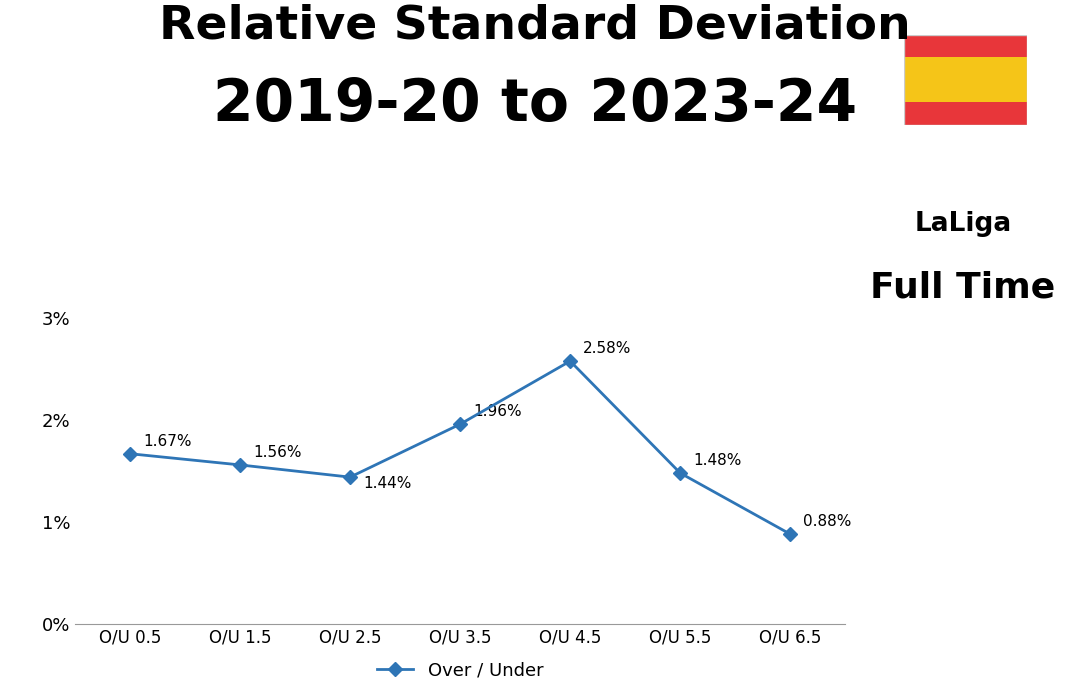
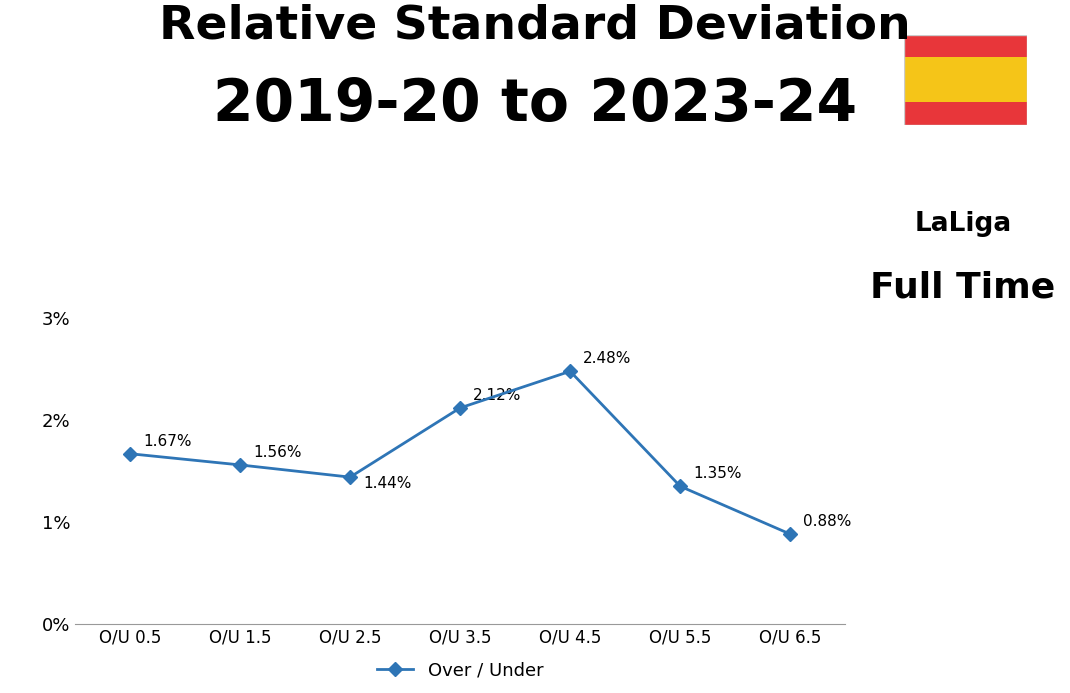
O/U 3.5: 1.96% -> 2.12%
O/U 4.5: 2.58% -> 2.48%
O/U 5.5: 1.48% -> 1.35%
